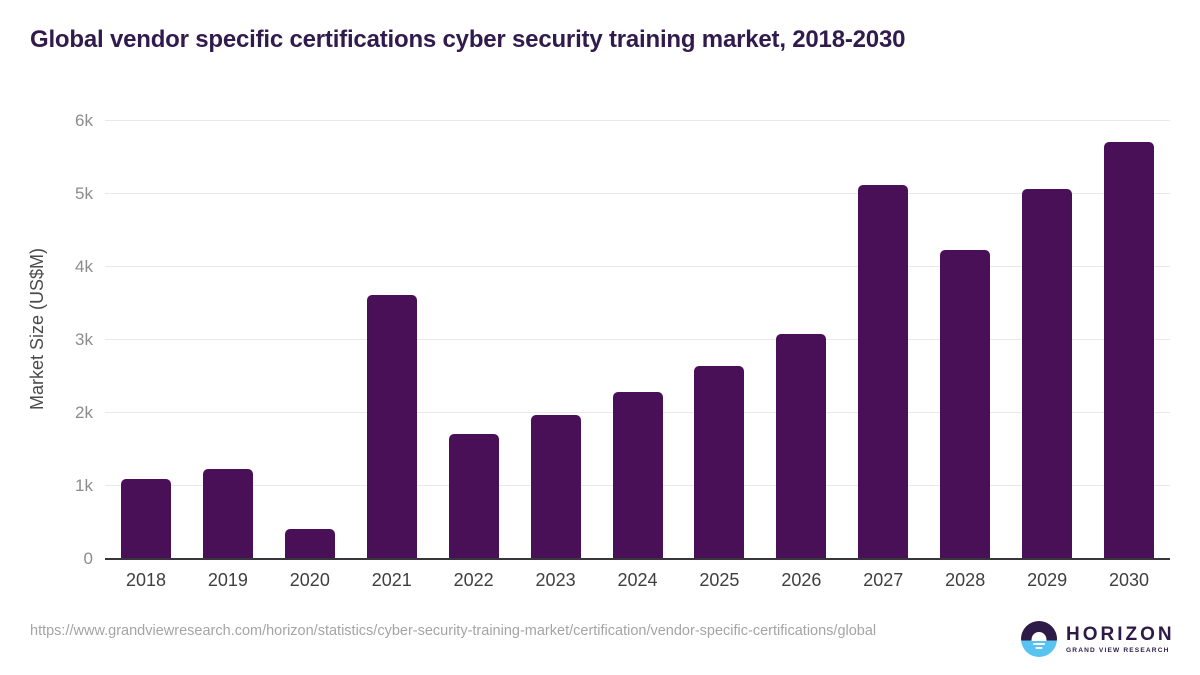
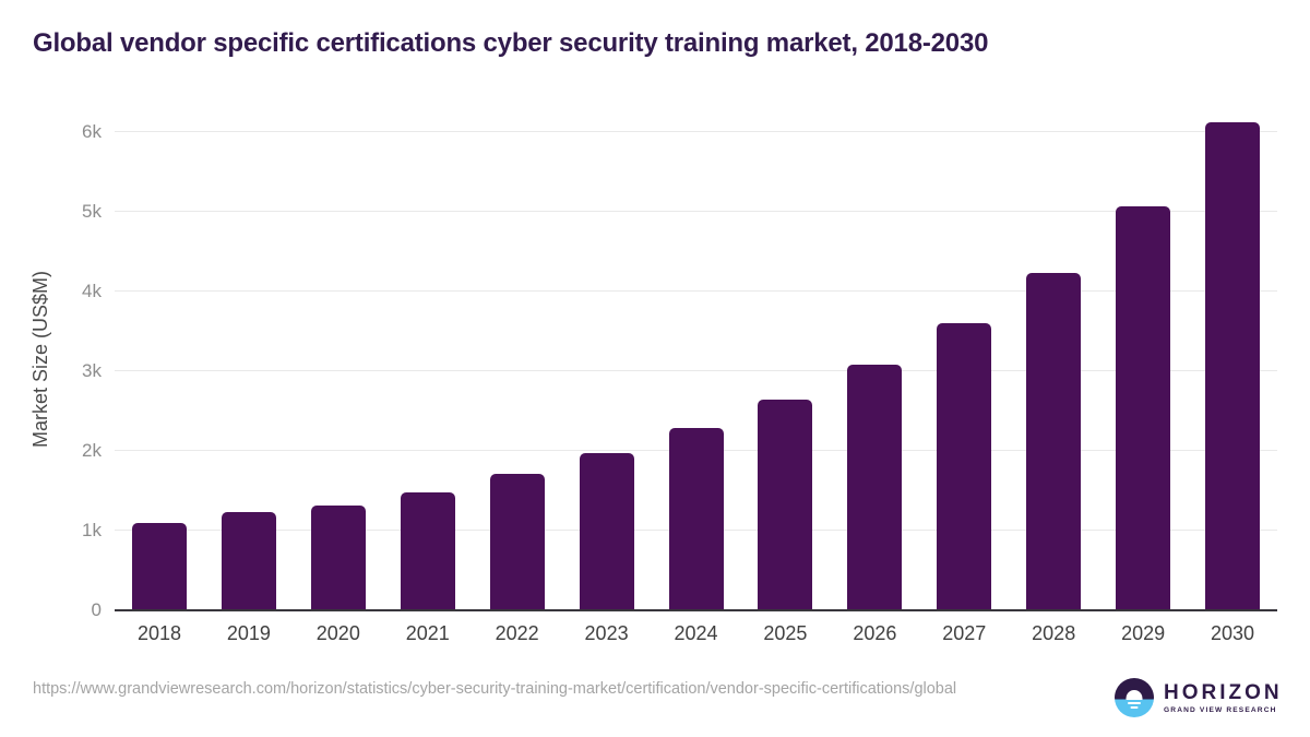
2020: 0.4k -> 1.3k
2021: 3.6k -> 1.5k
2027: 5.1k -> 3.6k
2030: 5.7k -> 6.1k
